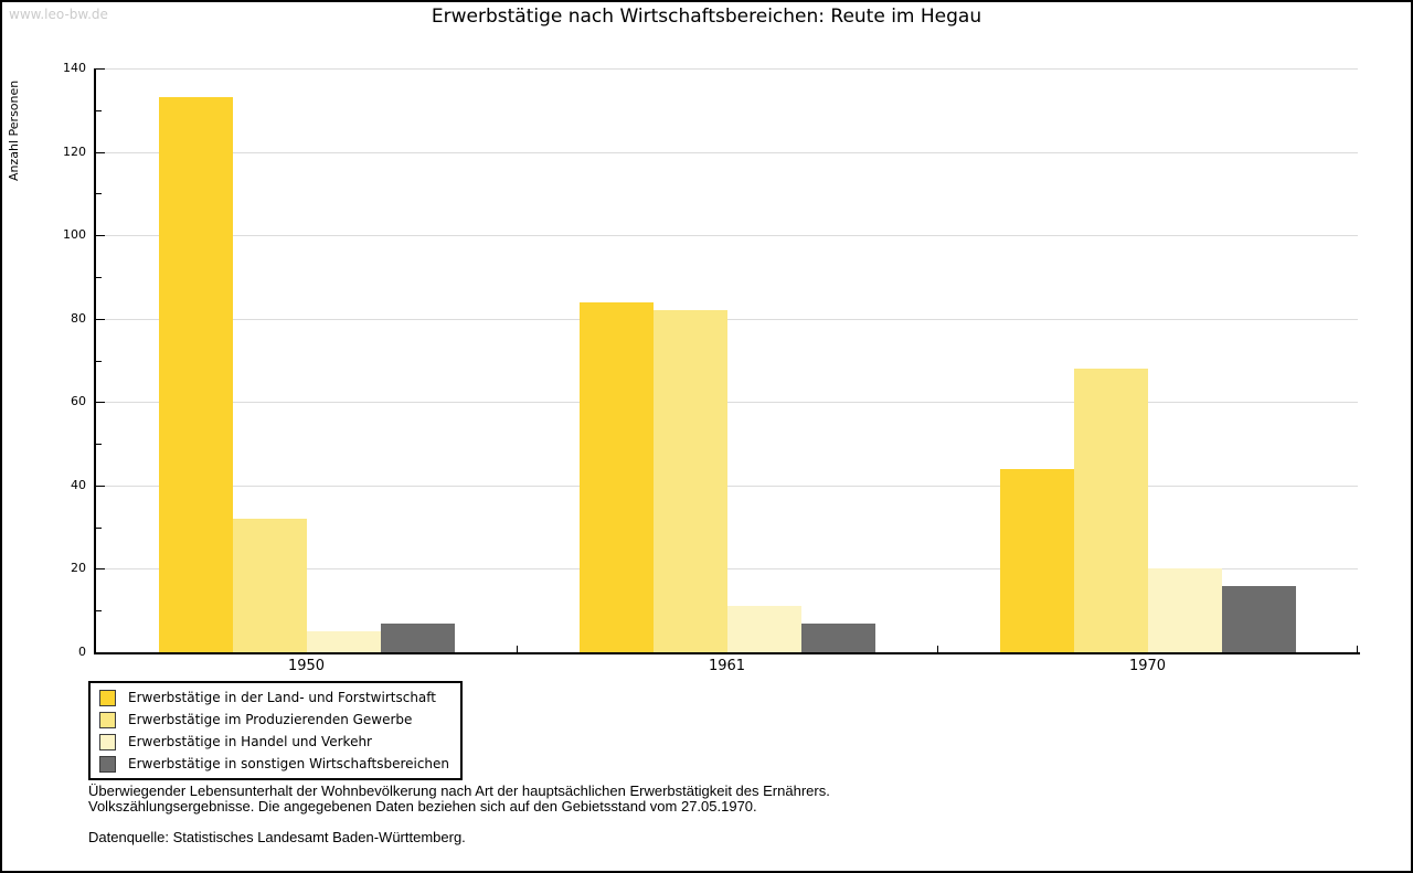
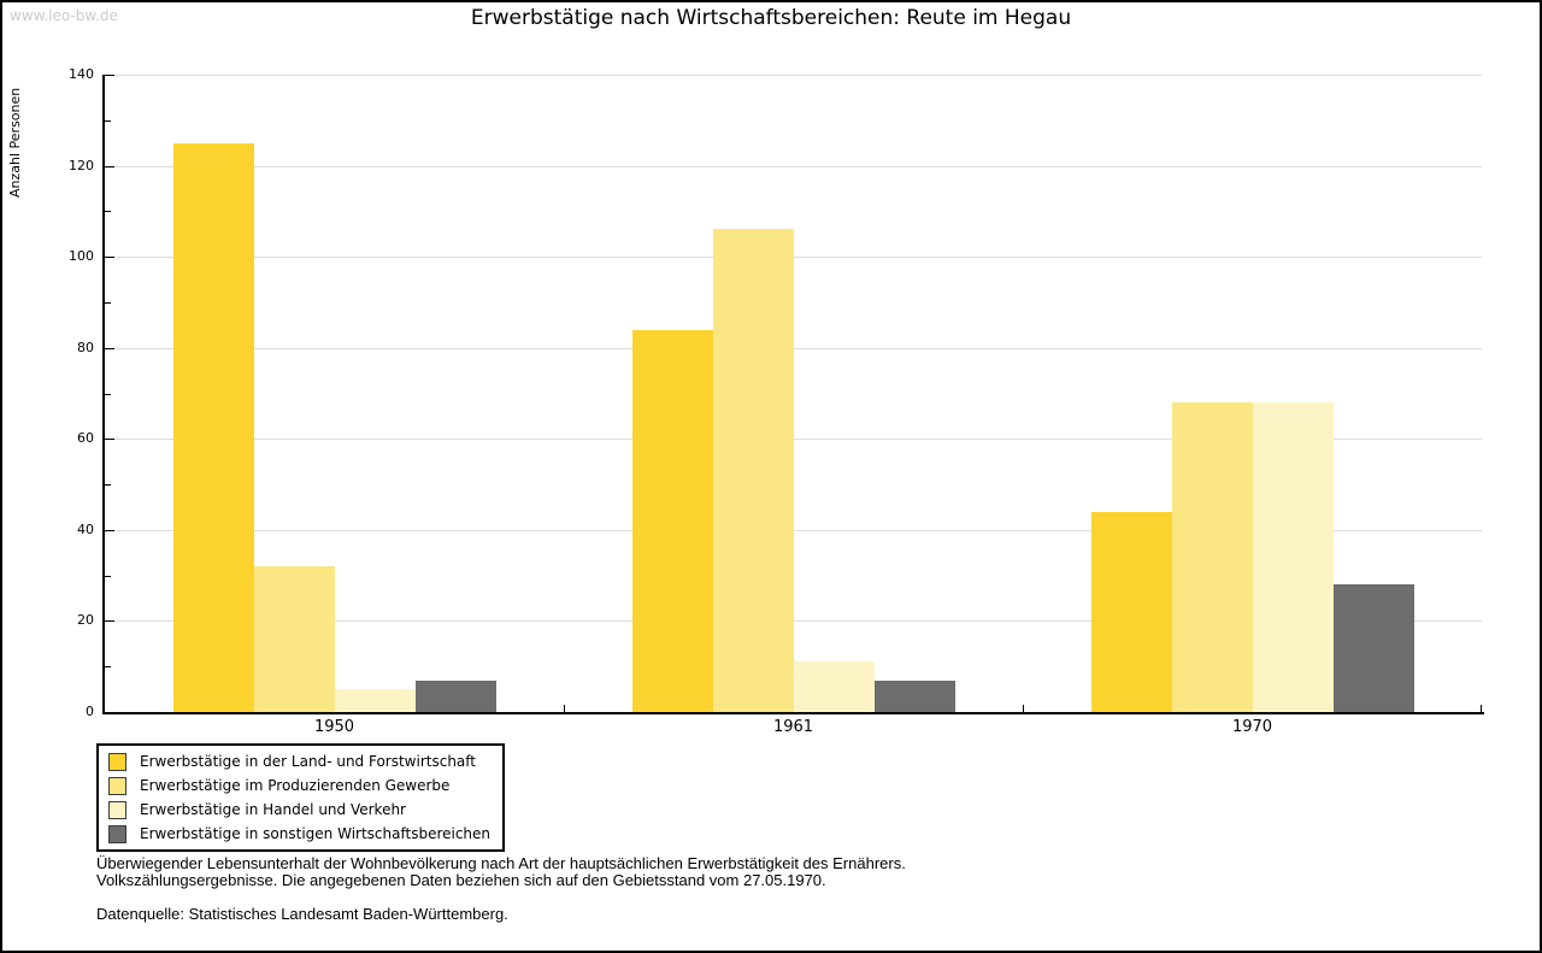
Erwerbstätige in der Land- und Forstwirtschaft/1950: 133 -> 125
Erwerbstätige im Produzierenden Gewerbe/1961: 82 -> 106
Erwerbstätige in Handel und Verkehr/1970: 20 -> 68
Erwerbstätige in sonstigen Wirtschaftsbereichen/1970: 16 -> 28
